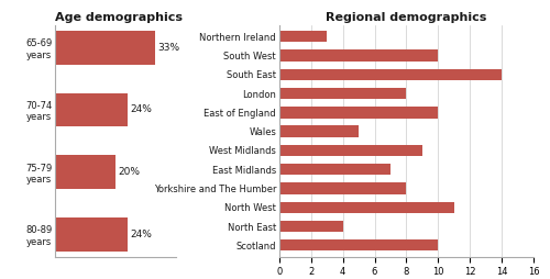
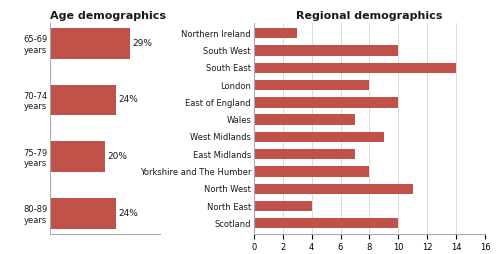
Age demographics/65-69 years: 33% -> 29%
Regional demographics/Wales: 5 -> 7
